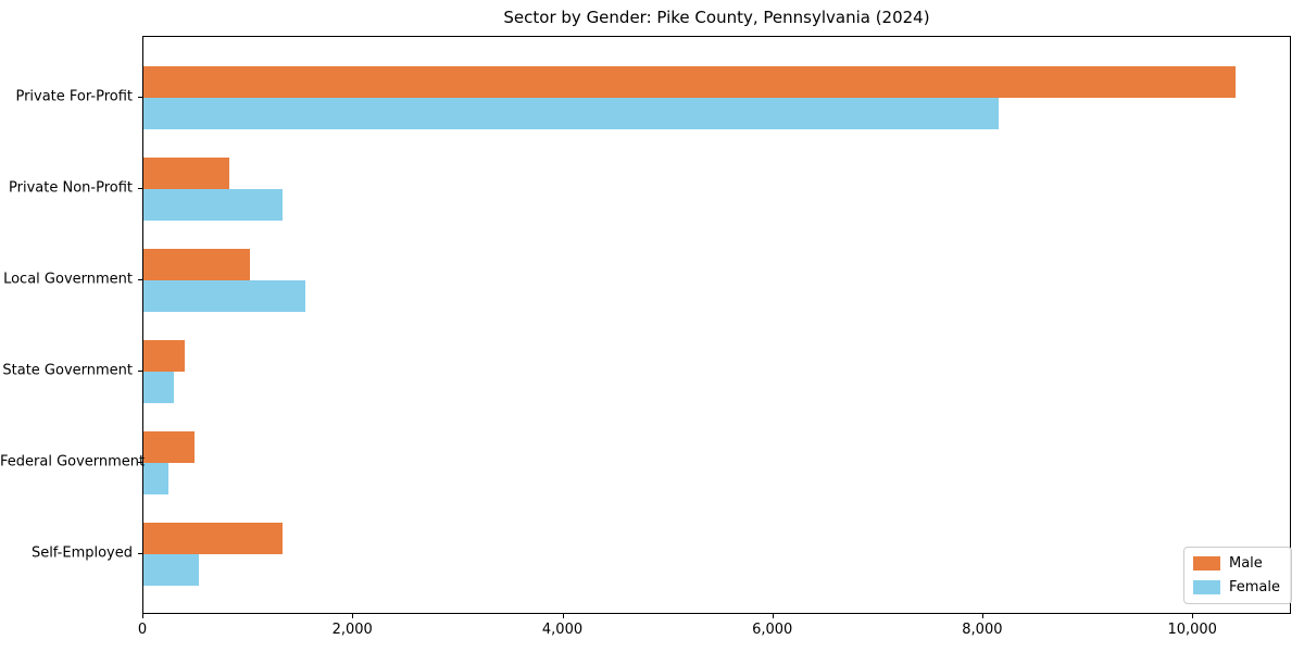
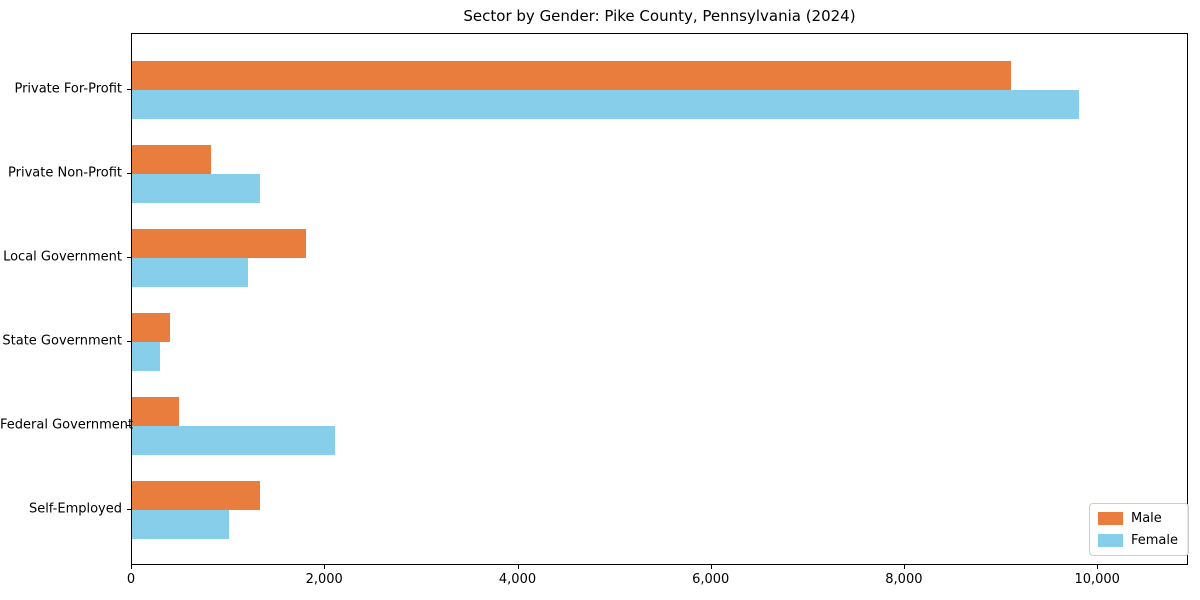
Male/Private For-Profit: 10400 -> 9100
Female/Private For-Profit: 8200 -> 9800
Male/Local Government: 1000 -> 1800
Female/Local Government: 1500 -> 1200
Female/Federal Government: 200 -> 2100
Female/Self-Employed: 500 -> 1000
